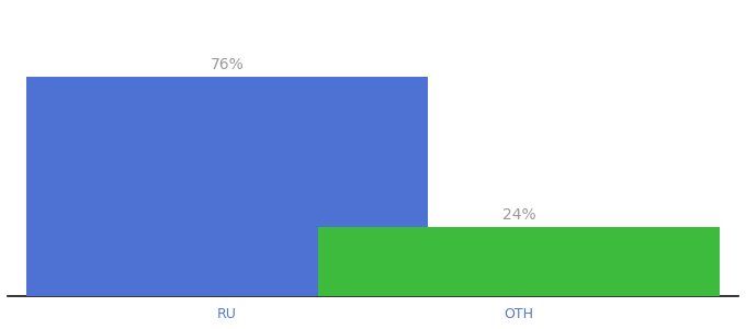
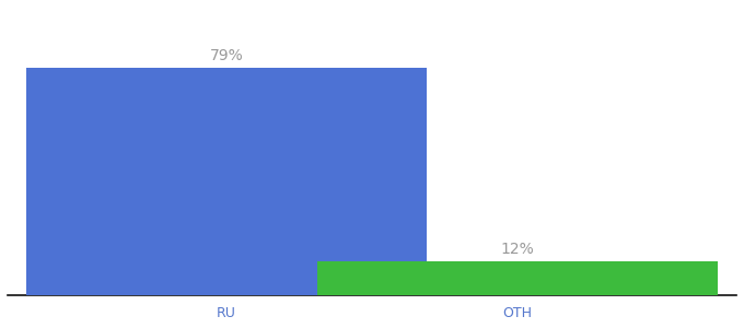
RU: 76% -> 79%
OTH: 24% -> 12%
